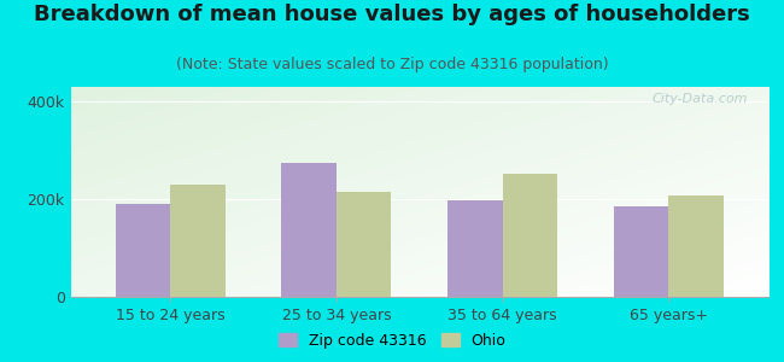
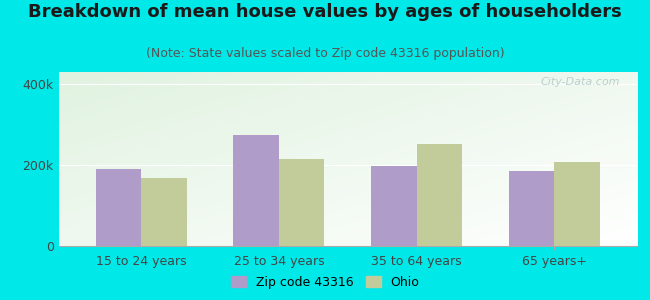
Ohio/15 to 24 years: 230k -> 168k
